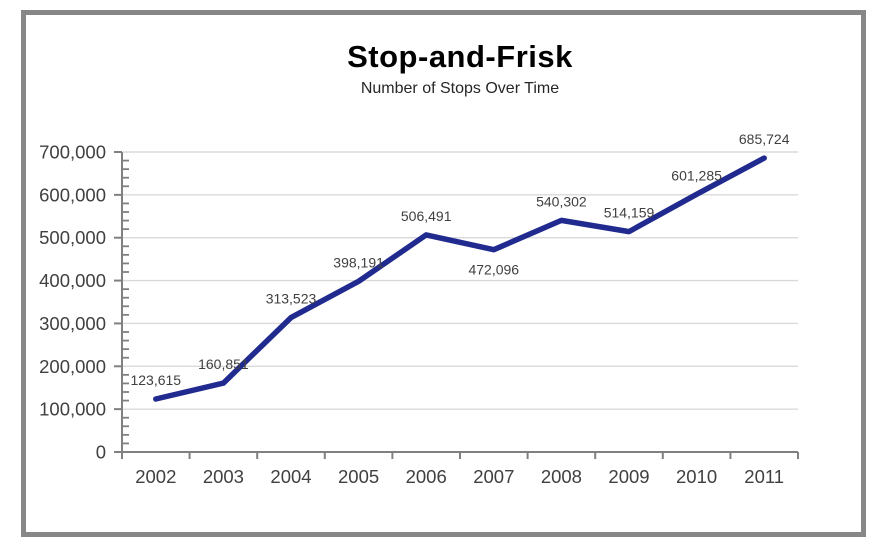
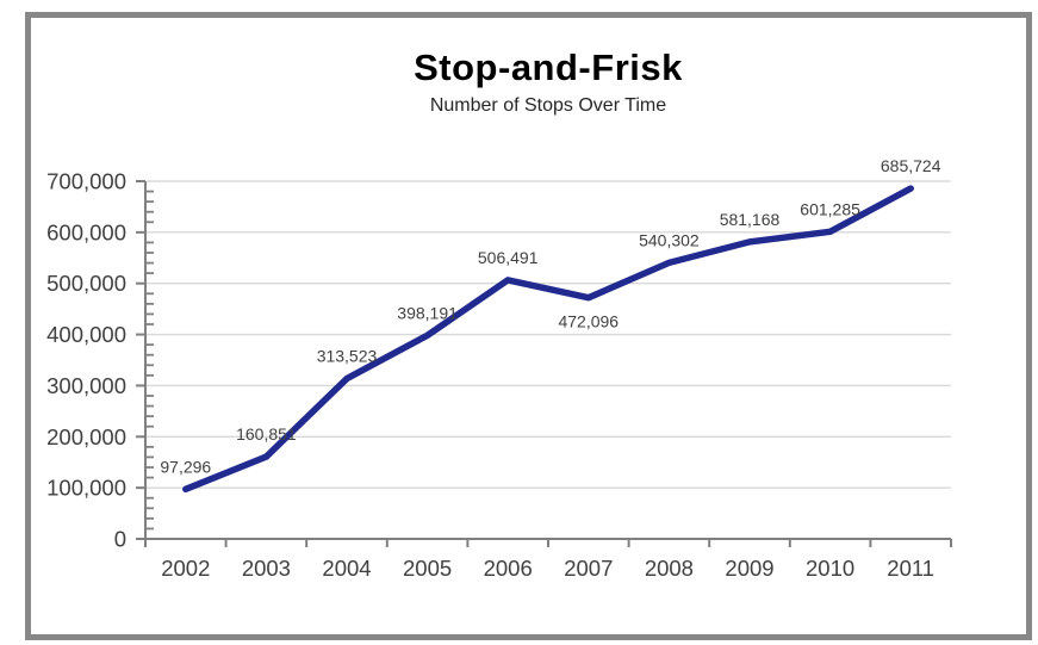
2002: 123,615 -> 97,296
2009: 514,159 -> 581,168
